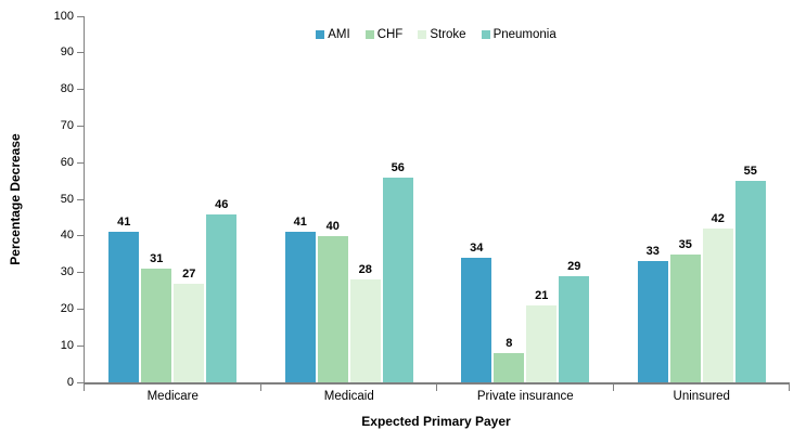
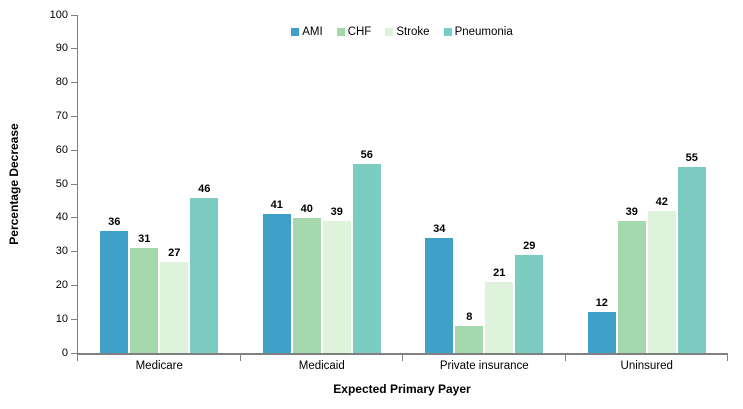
AMI/Medicare: 41 -> 36
Stroke/Medicaid: 28 -> 39
AMI/Uninsured: 33 -> 12
CHF/Uninsured: 35 -> 39
